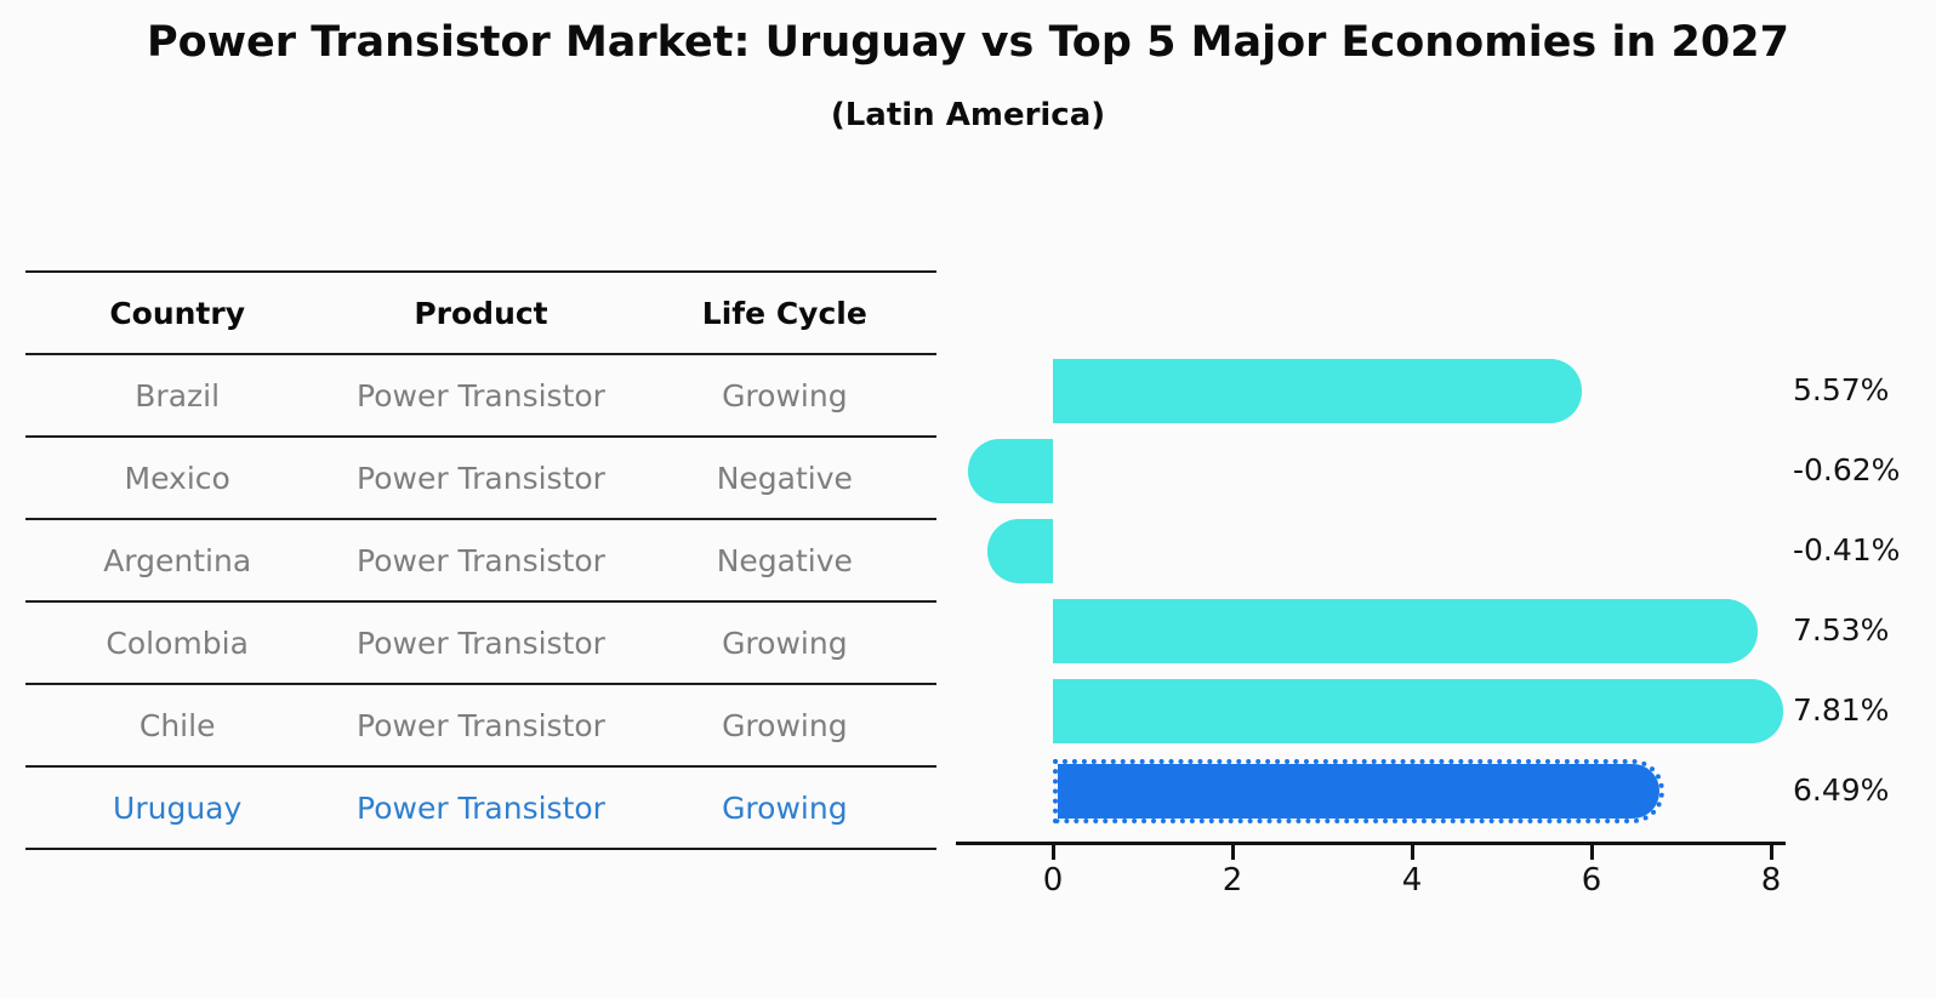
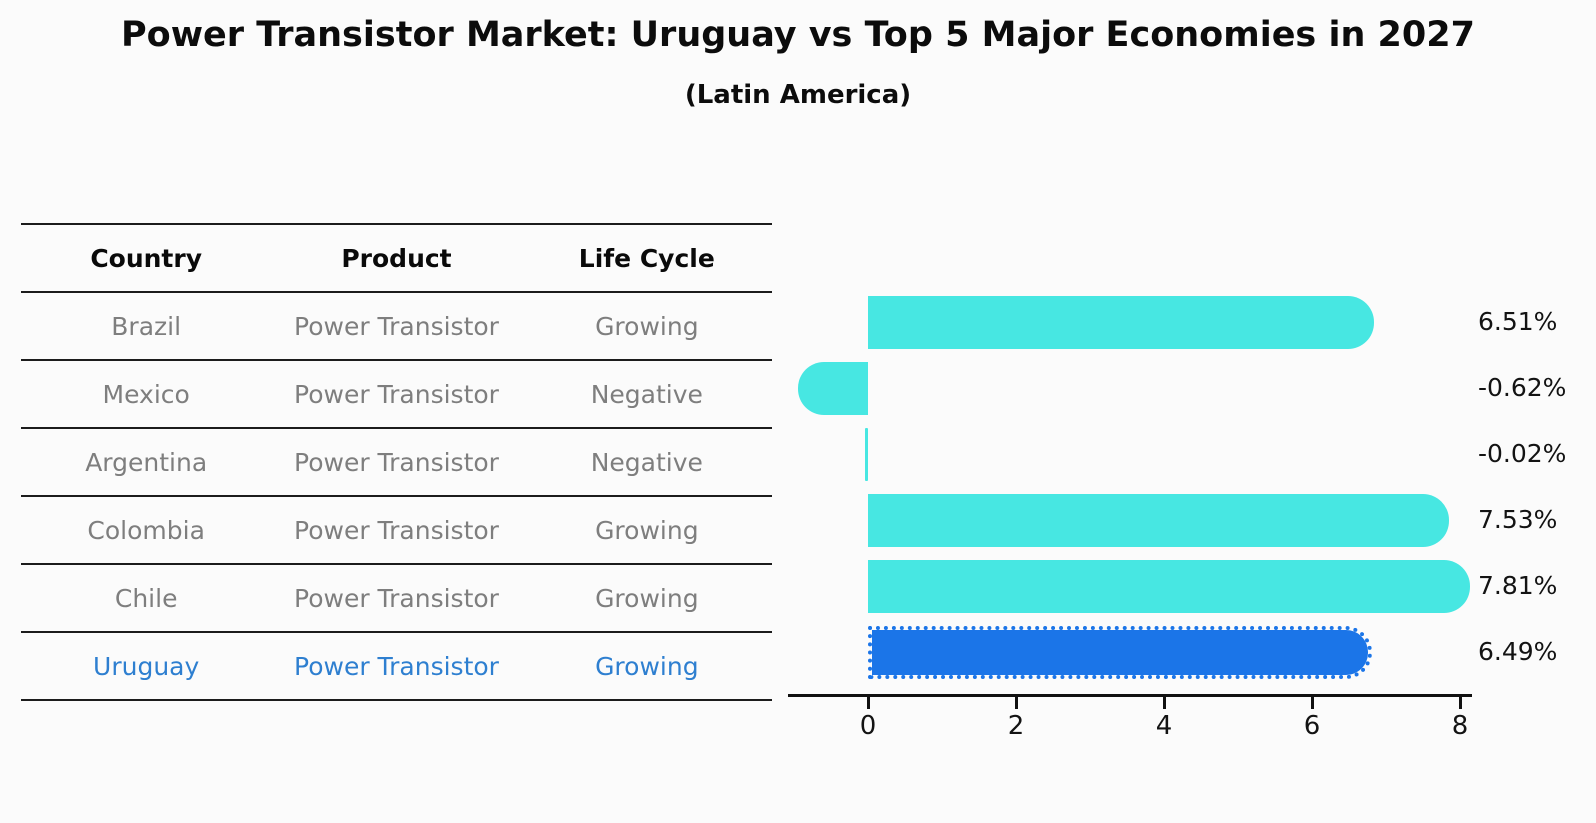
Brazil: 5.57% -> 6.51%
Argentina: -0.41% -> -0.02%
